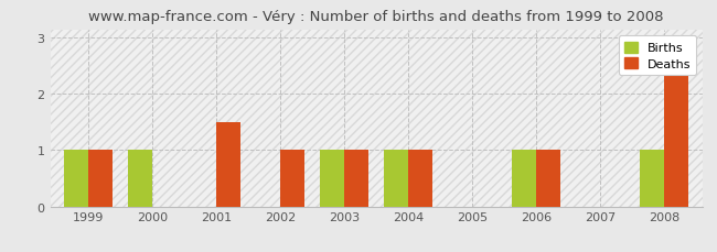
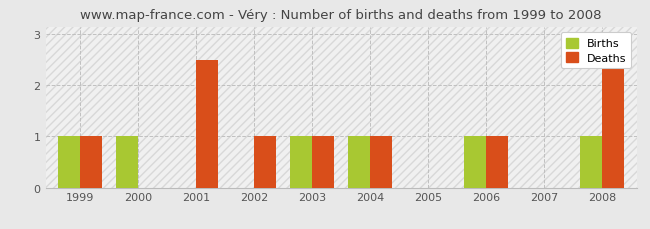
Deaths/2001: 1.5 -> 2.5
